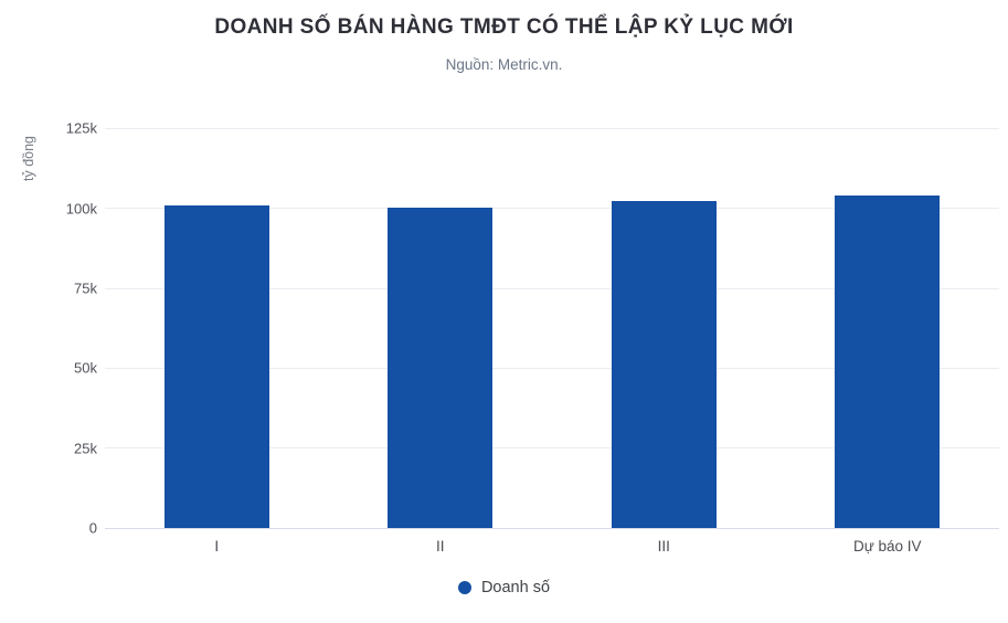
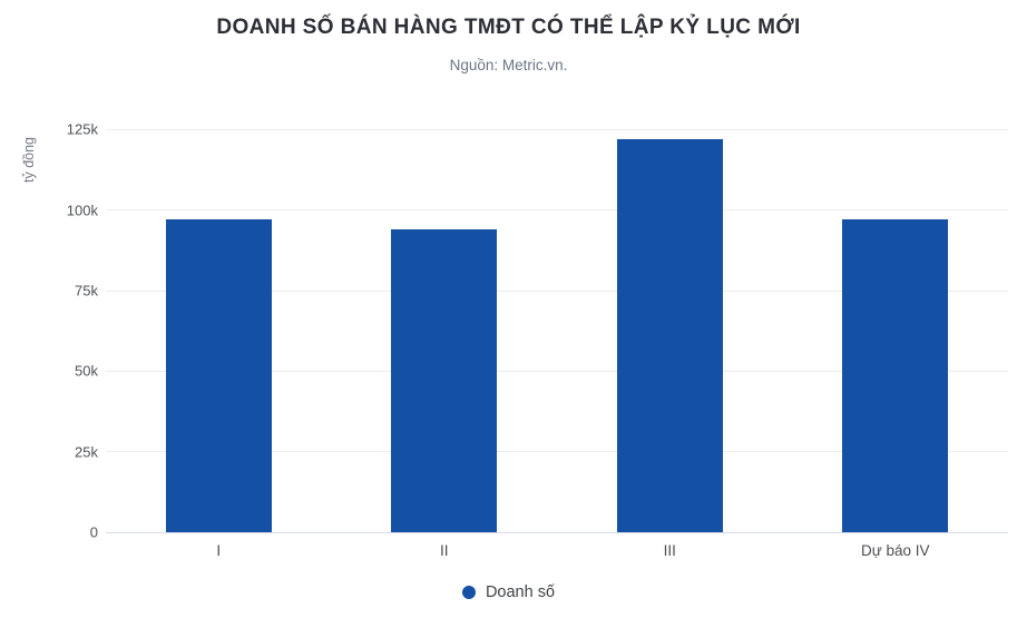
I: 101k -> 97k
II: 100k -> 94k
III: 102k -> 122k
Dự báo IV: 104k -> 97k
